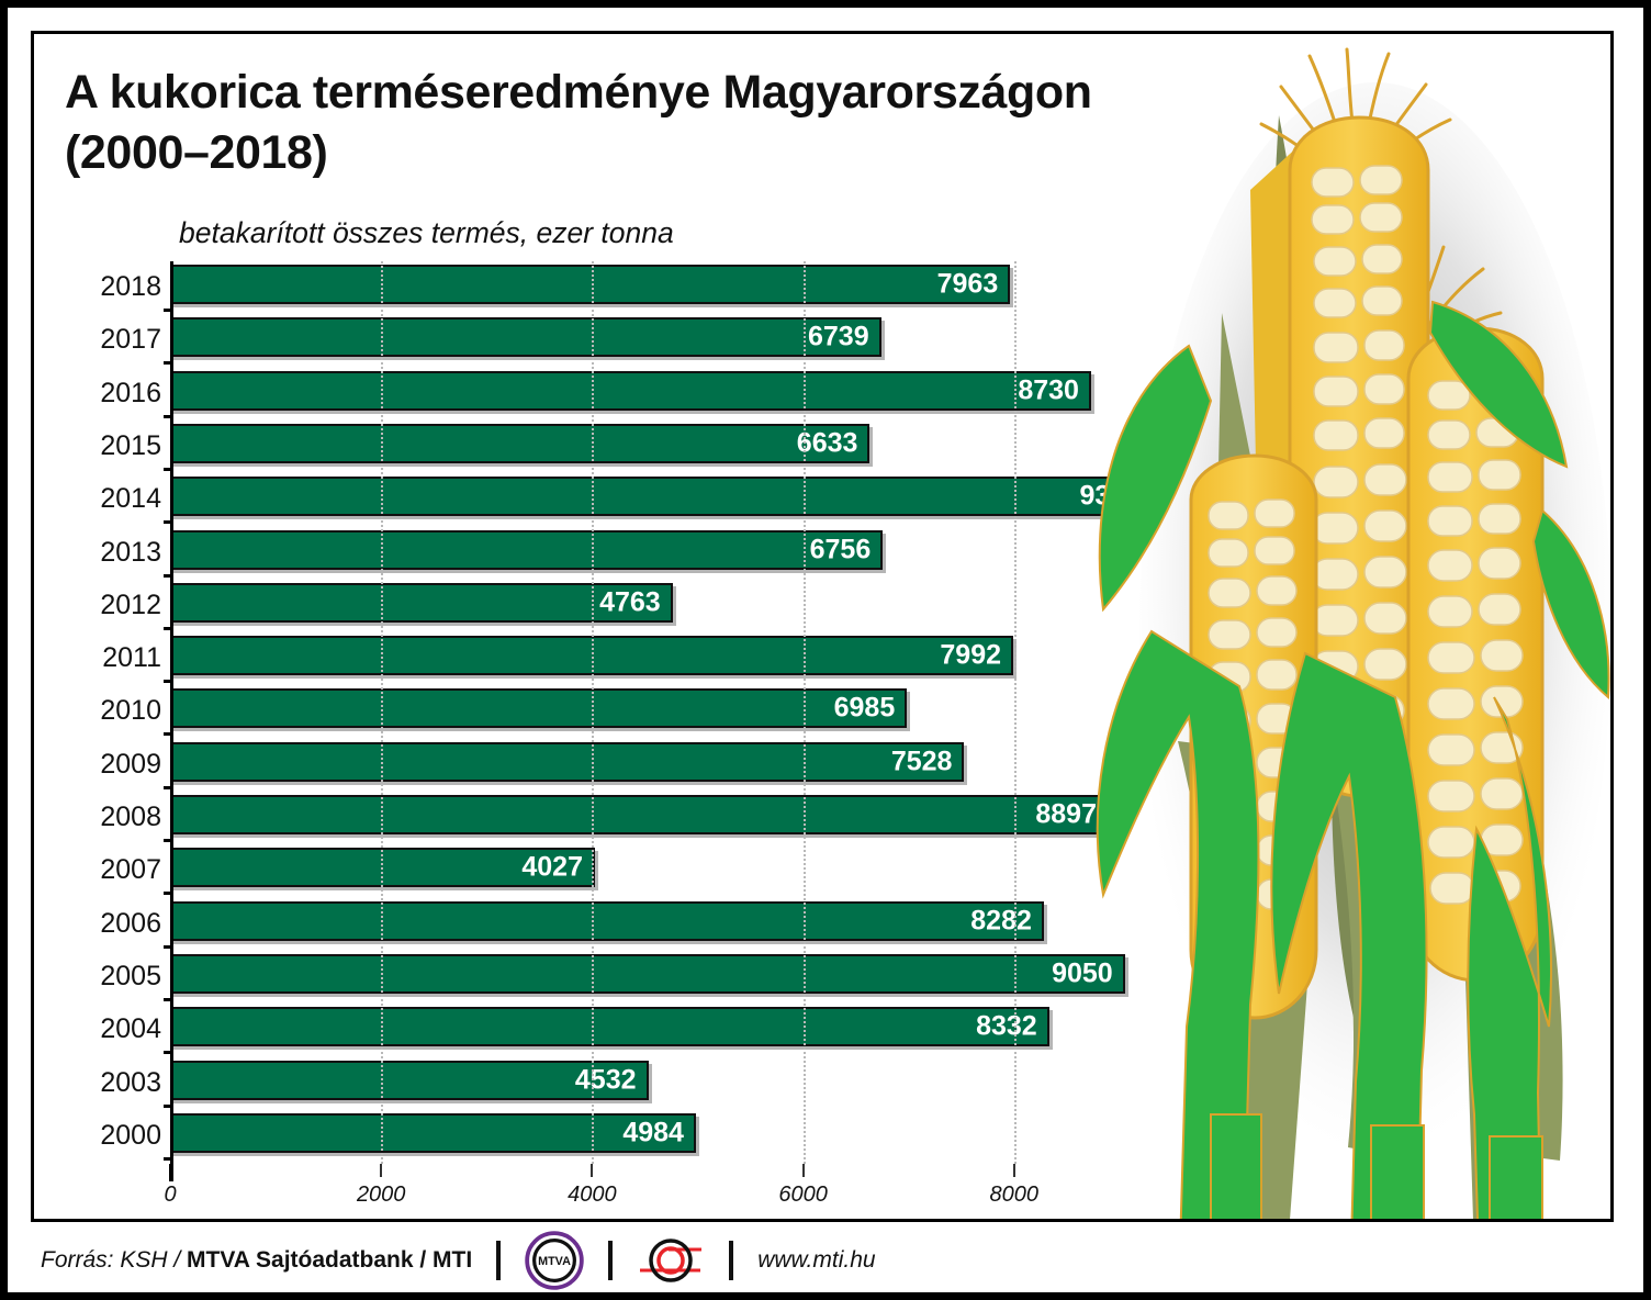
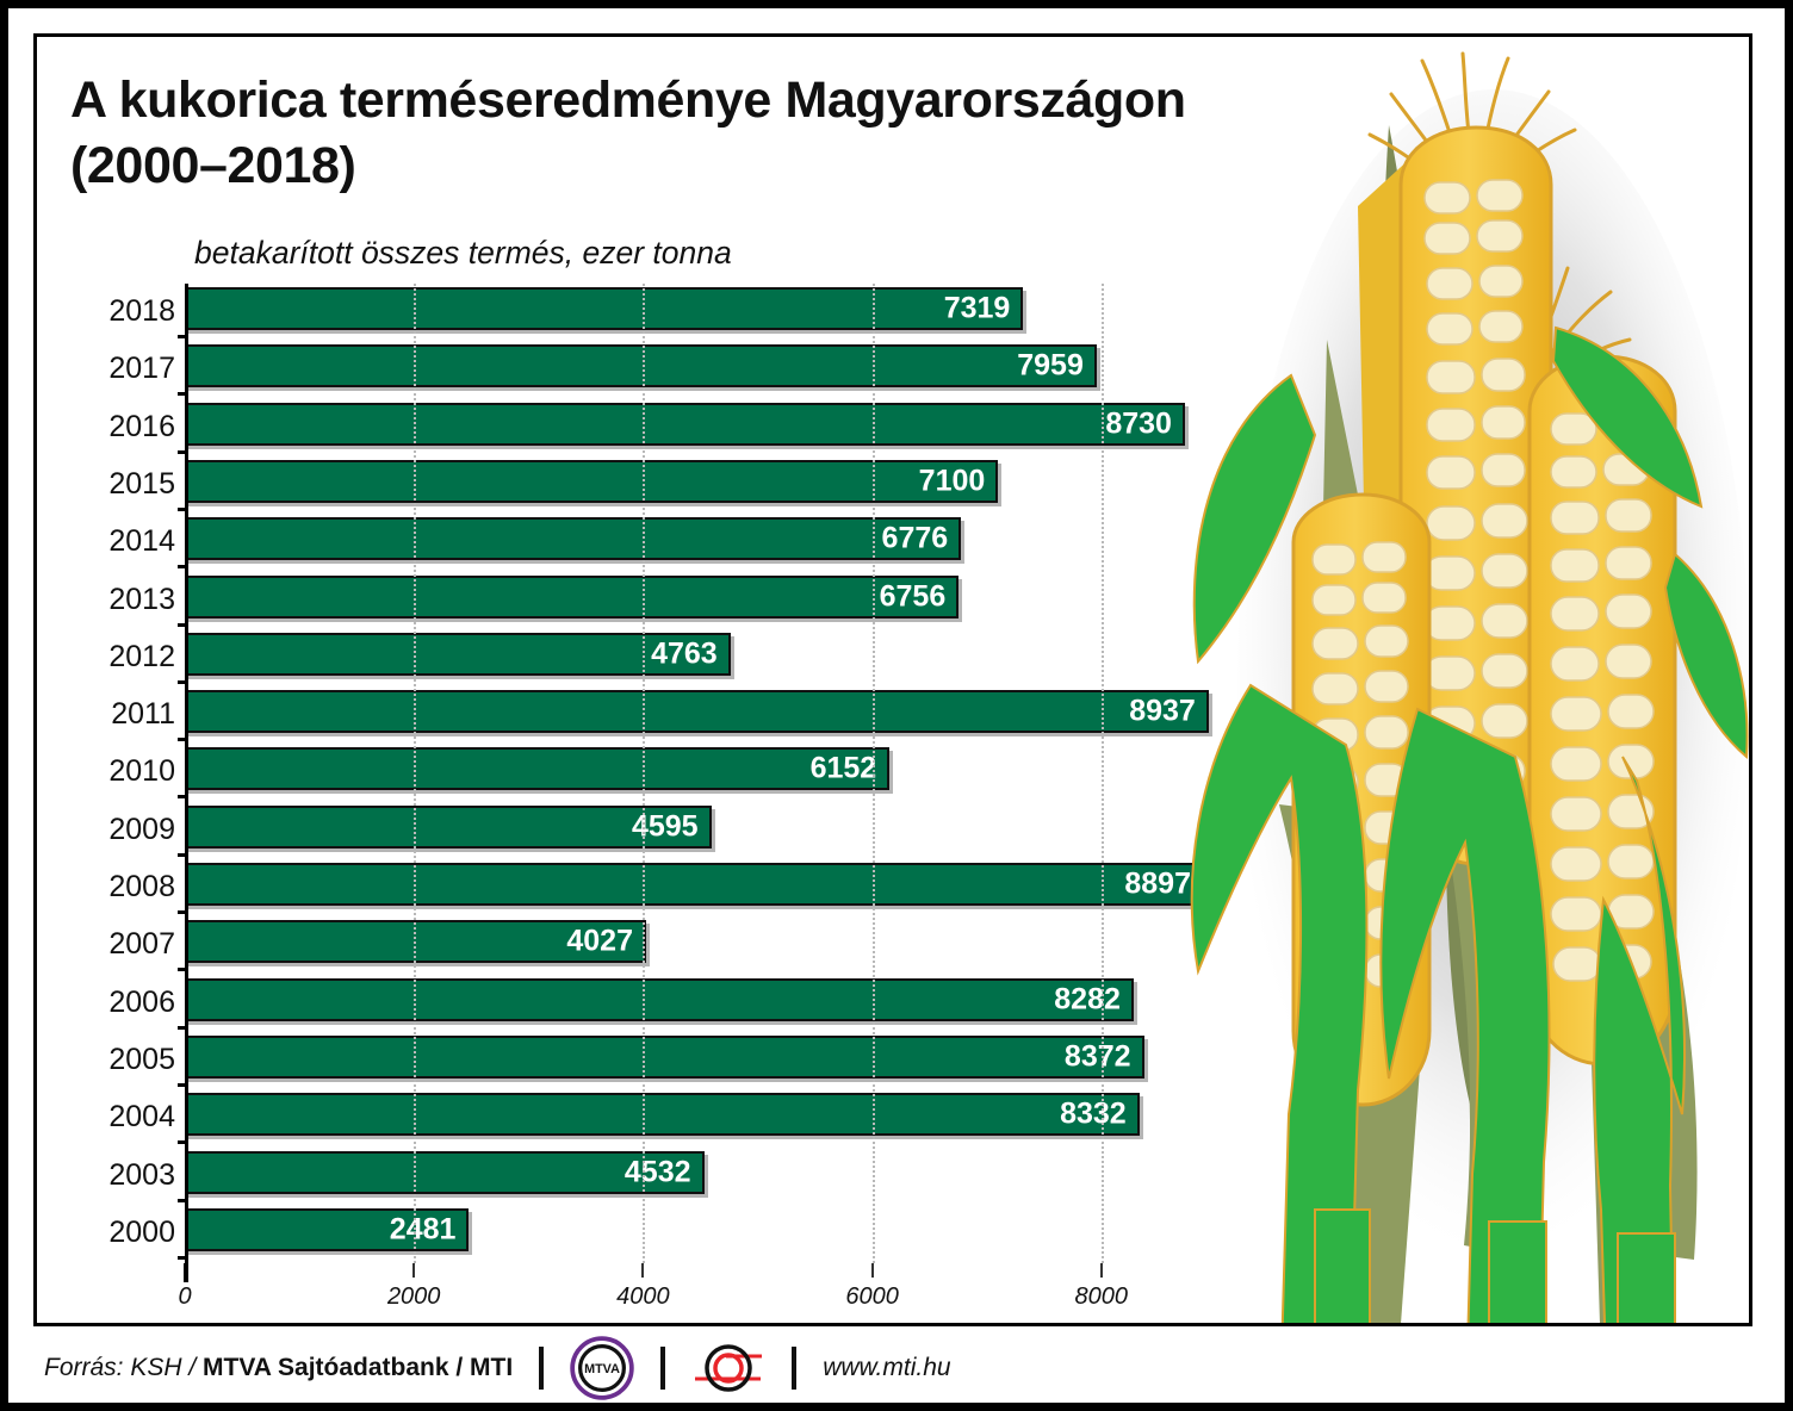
2018: 7963 -> 7319
2017: 6739 -> 7959
2015: 6633 -> 7100
2014: 9315 -> 6776
2011: 7992 -> 8937
2010: 6985 -> 6152
2009: 7528 -> 4595
2005: 9050 -> 8372
2000: 4984 -> 2481
